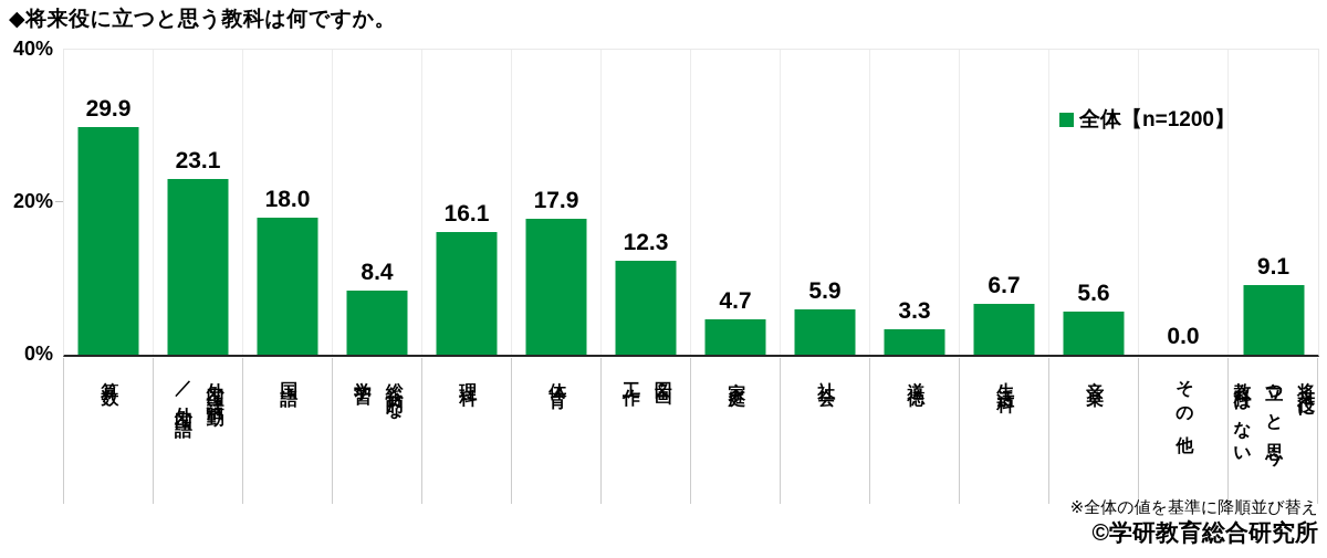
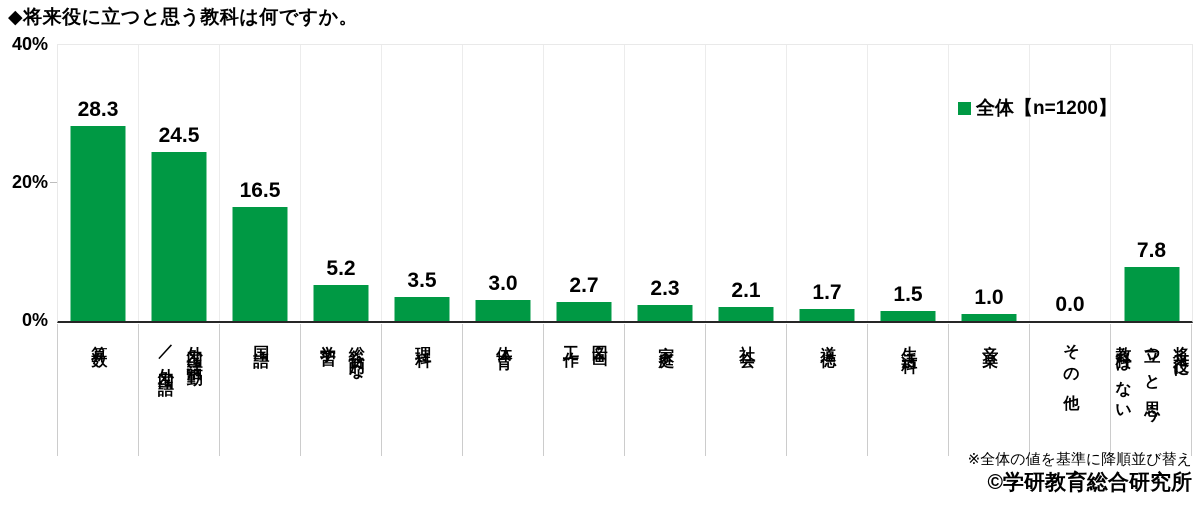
算数: 29.9 -> 28.3
外国語活動／外国語: 23.1 -> 24.5
国語: 18.0 -> 16.5
総合的な学習: 8.4 -> 5.2
理科: 16.1 -> 3.5
体育: 17.9 -> 3.0
図画工作: 12.3 -> 2.7
家庭: 4.7 -> 2.3
社会: 5.9 -> 2.1
道徳: 3.3 -> 1.7
生活科: 6.7 -> 1.5
音楽: 5.6 -> 1.0
将来役に立つと思う教科はない: 9.1 -> 7.8
